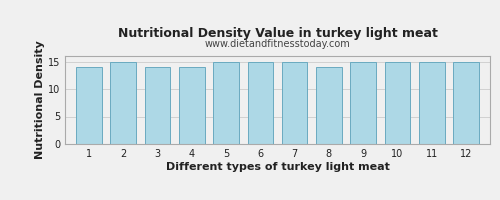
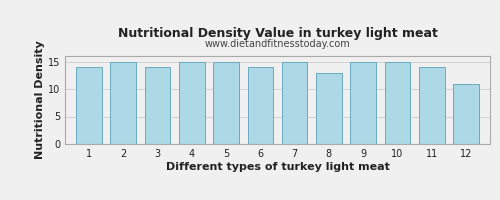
4: 14 -> 15
6: 15 -> 14
8: 14 -> 13
11: 15 -> 14
12: 15 -> 11
